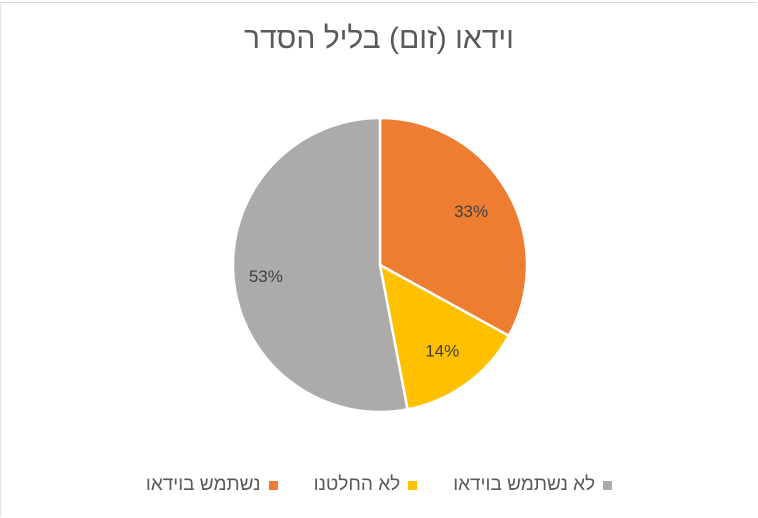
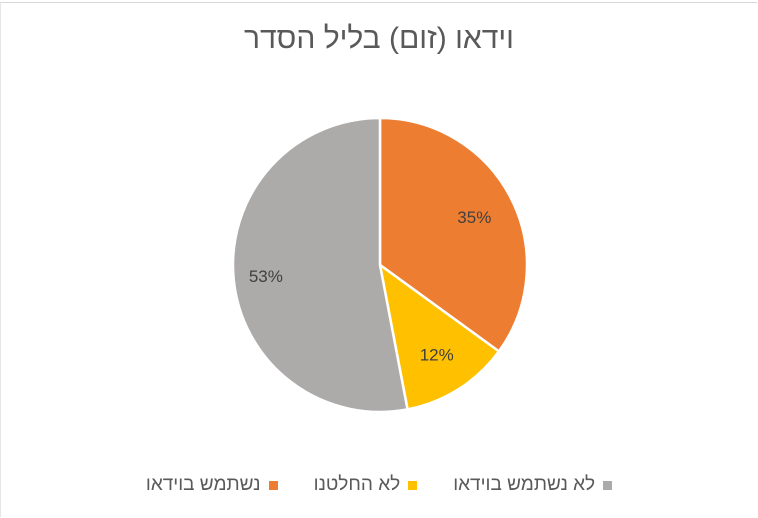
נשתמש בוידאו: 33% -> 35%
לא החלטנו: 14% -> 12%
